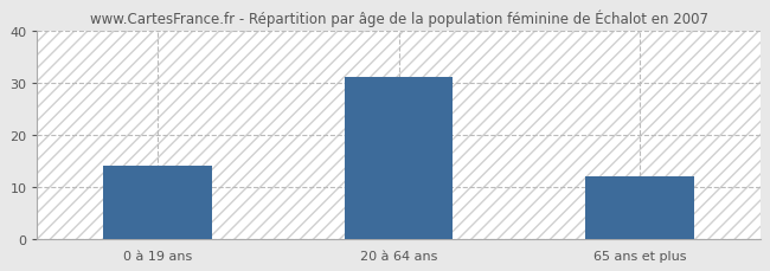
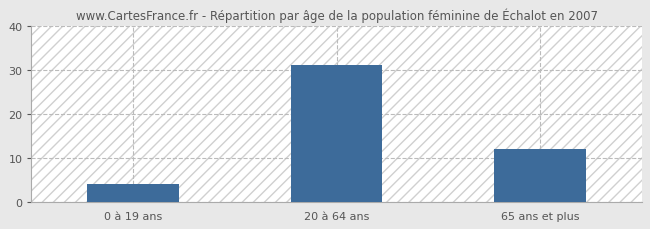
0 à 19 ans: 14 -> 4
